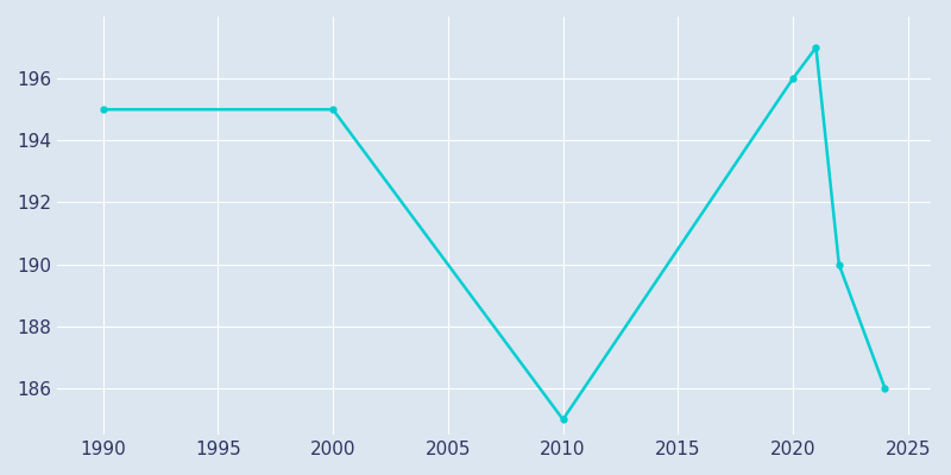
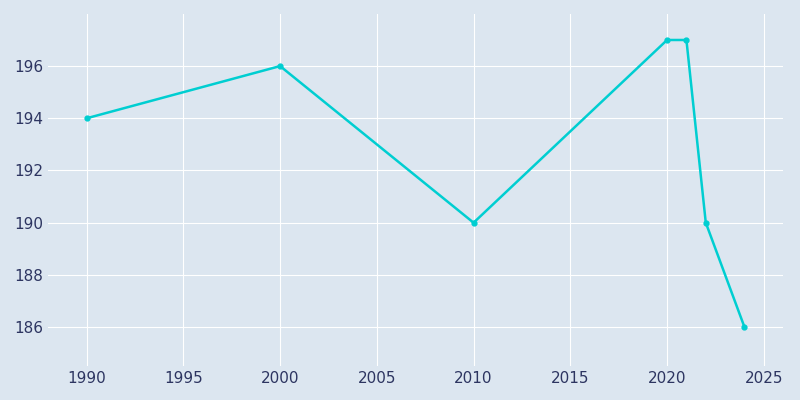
1990: 195 -> 194
2000: 195 -> 196
2010: 185 -> 190
2020: 196 -> 197
